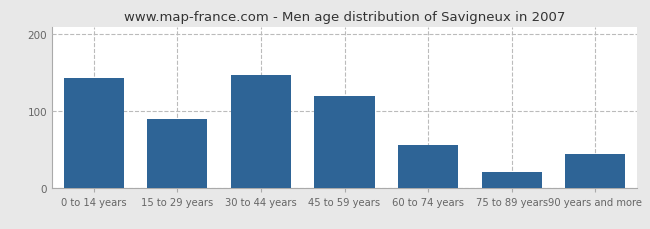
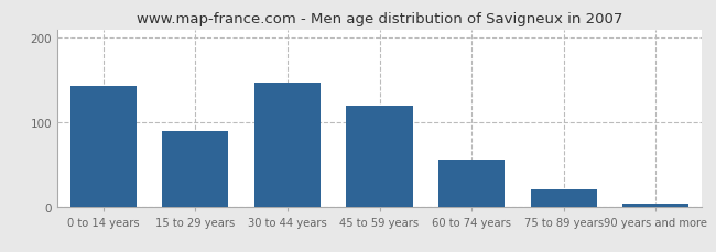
90 years and more: 44 -> 3
